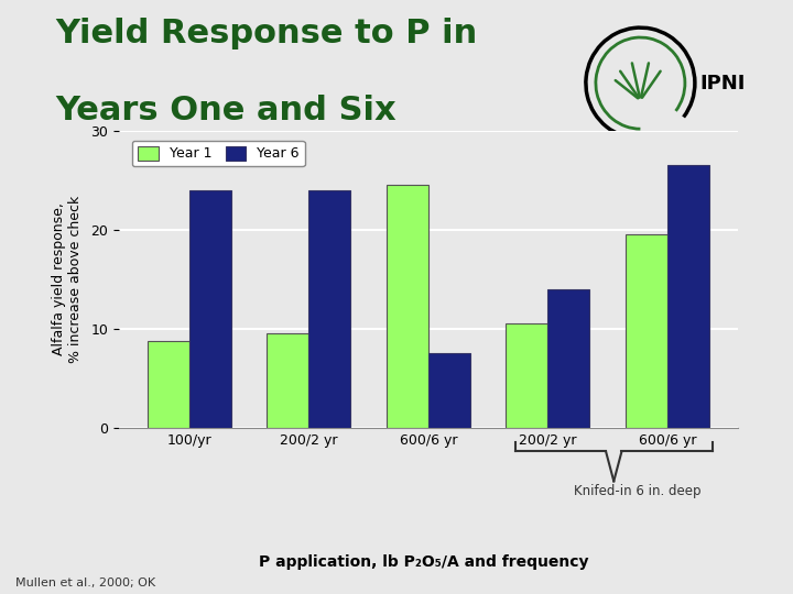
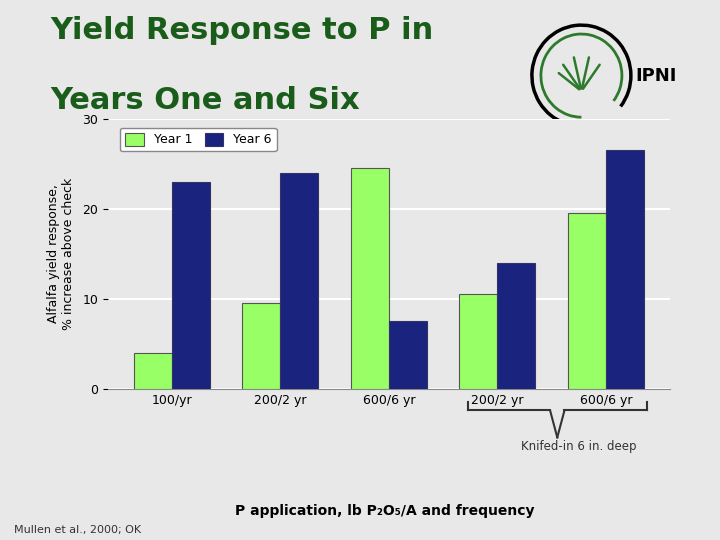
Year 1/100/yr: 8.8 -> 4.0
Year 6/100/yr: 24.0 -> 23.0
